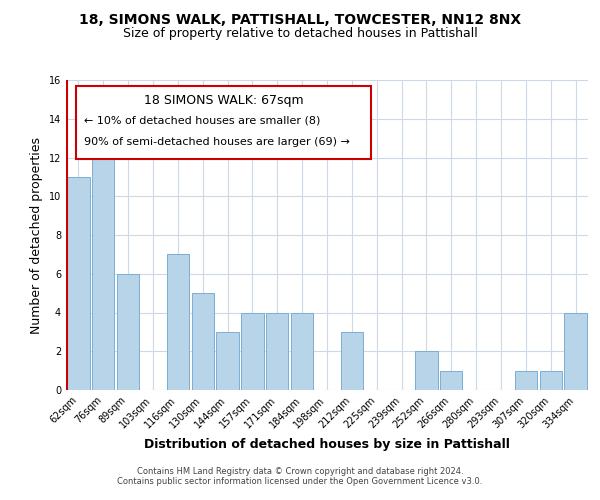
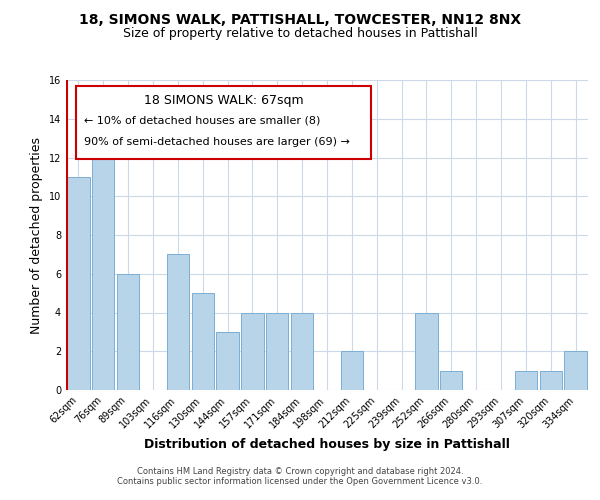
212sqm: 3 -> 2
252sqm: 2 -> 4
334sqm: 4 -> 2
